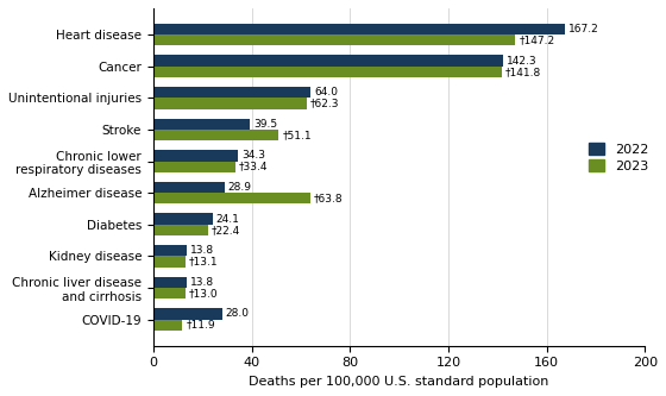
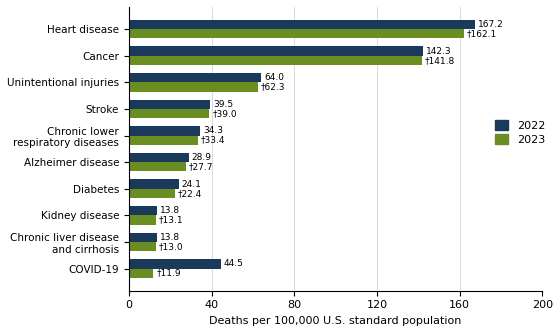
2023/Heart disease: †147.2 -> †162.1
2023/Stroke: †51.1 -> †39.0
2023/Alzheimer disease: †63.8 -> †27.7
2022/COVID-19: 28.0 -> 44.5
